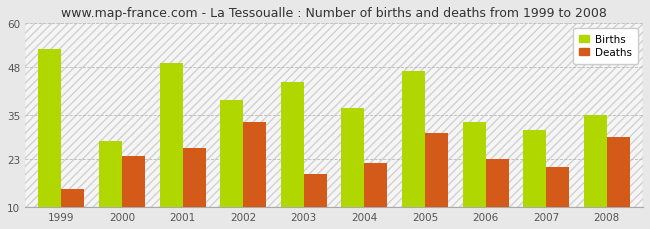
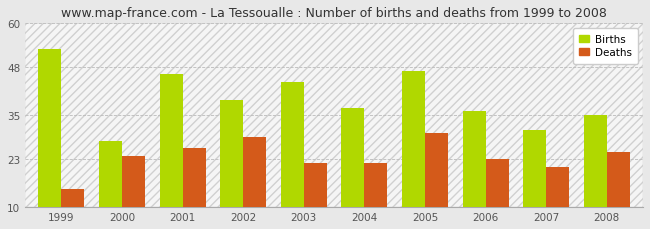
Births/2001: 49 -> 46
Deaths/2002: 33 -> 29
Deaths/2003: 19 -> 22
Births/2006: 33 -> 36
Deaths/2008: 29 -> 25
